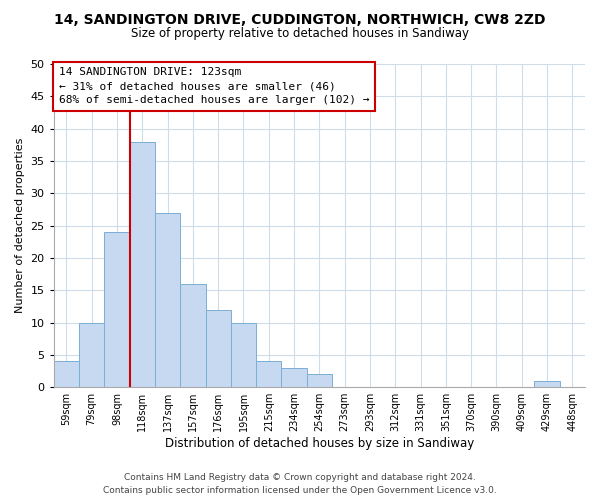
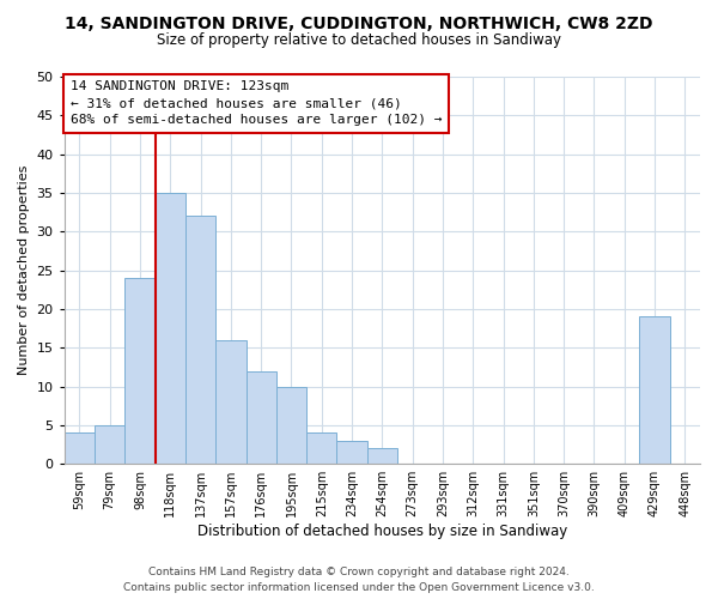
79sqm: 10 -> 5
118sqm: 38 -> 35
137sqm: 27 -> 32
429sqm: 1 -> 19
